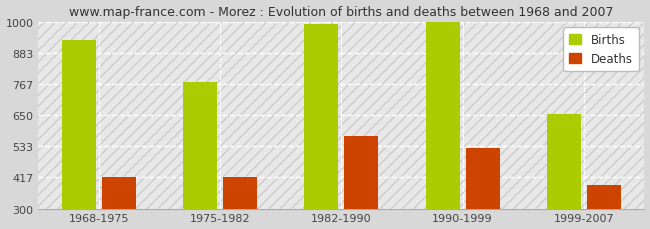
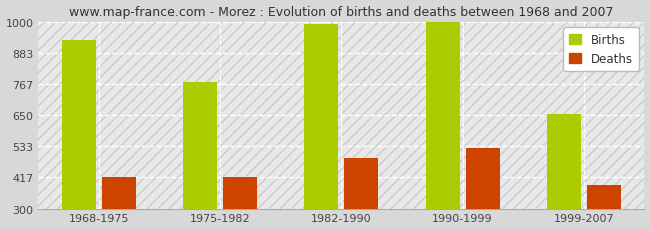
Deaths/1982-1990: 570 -> 490
